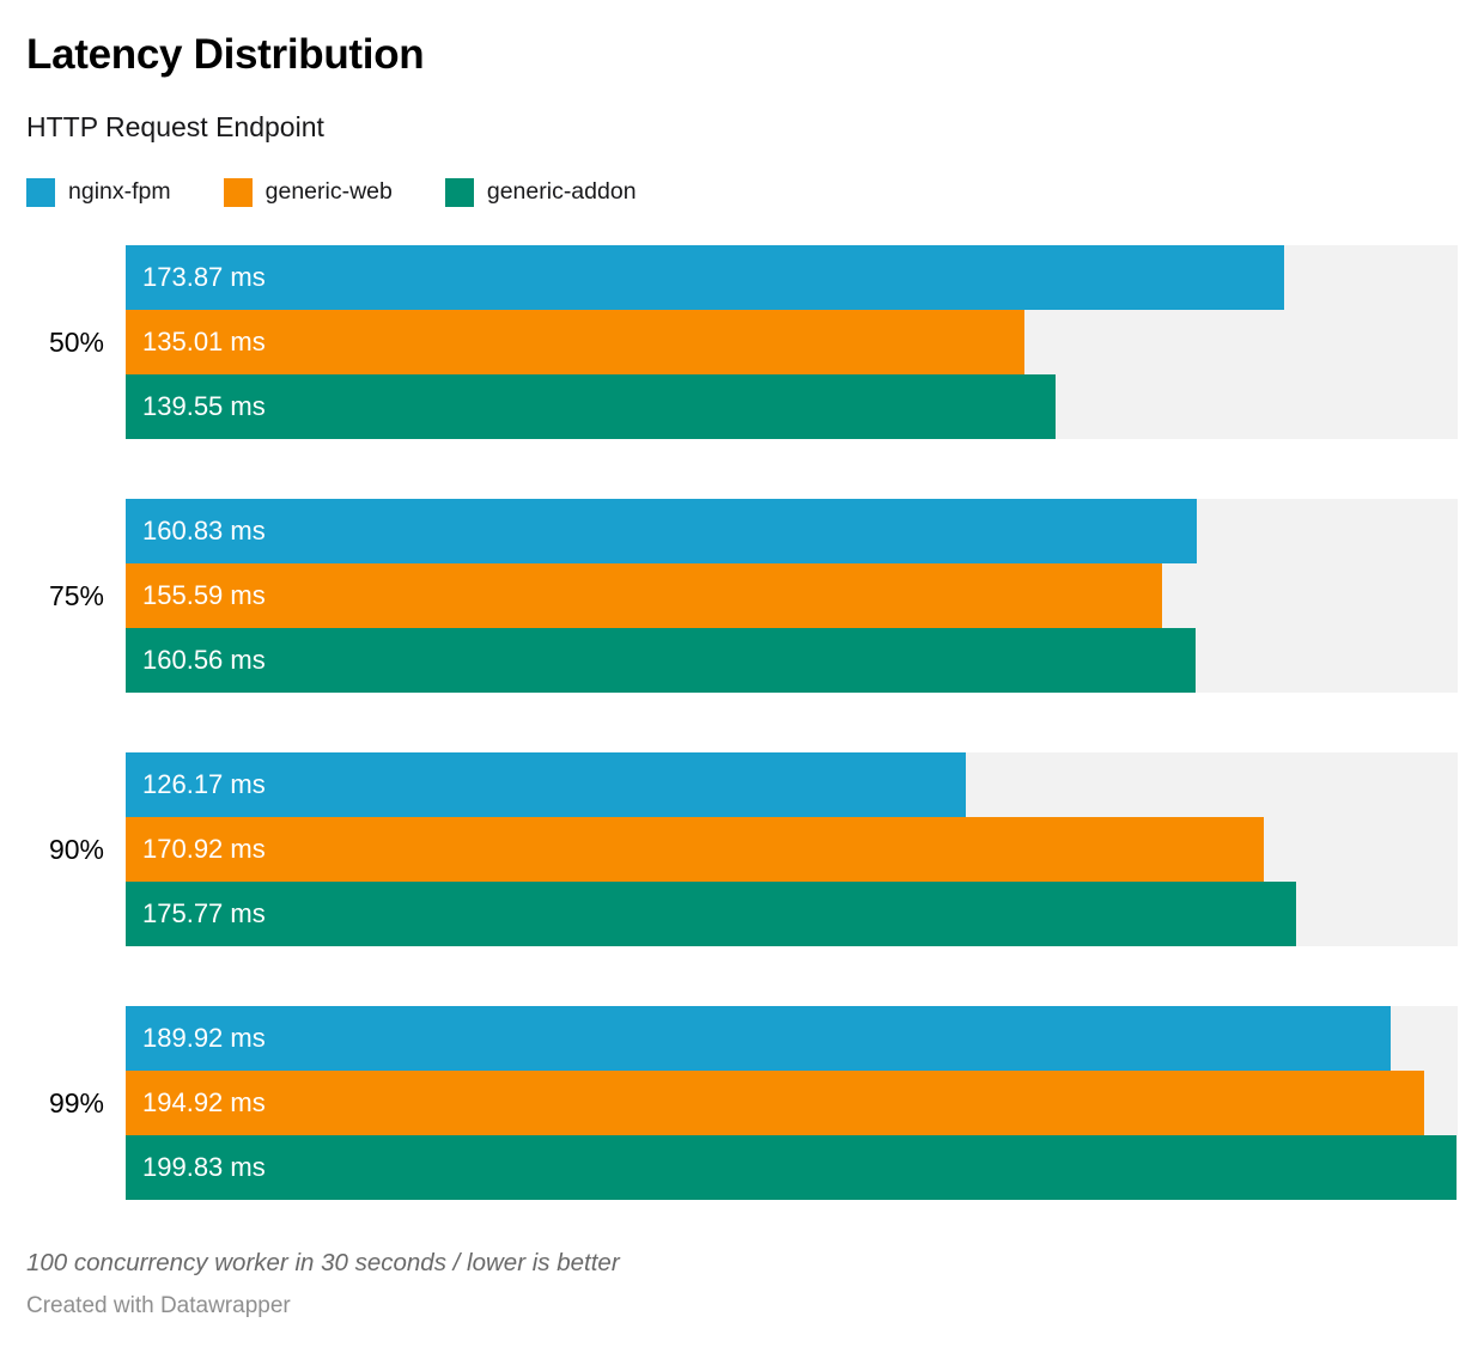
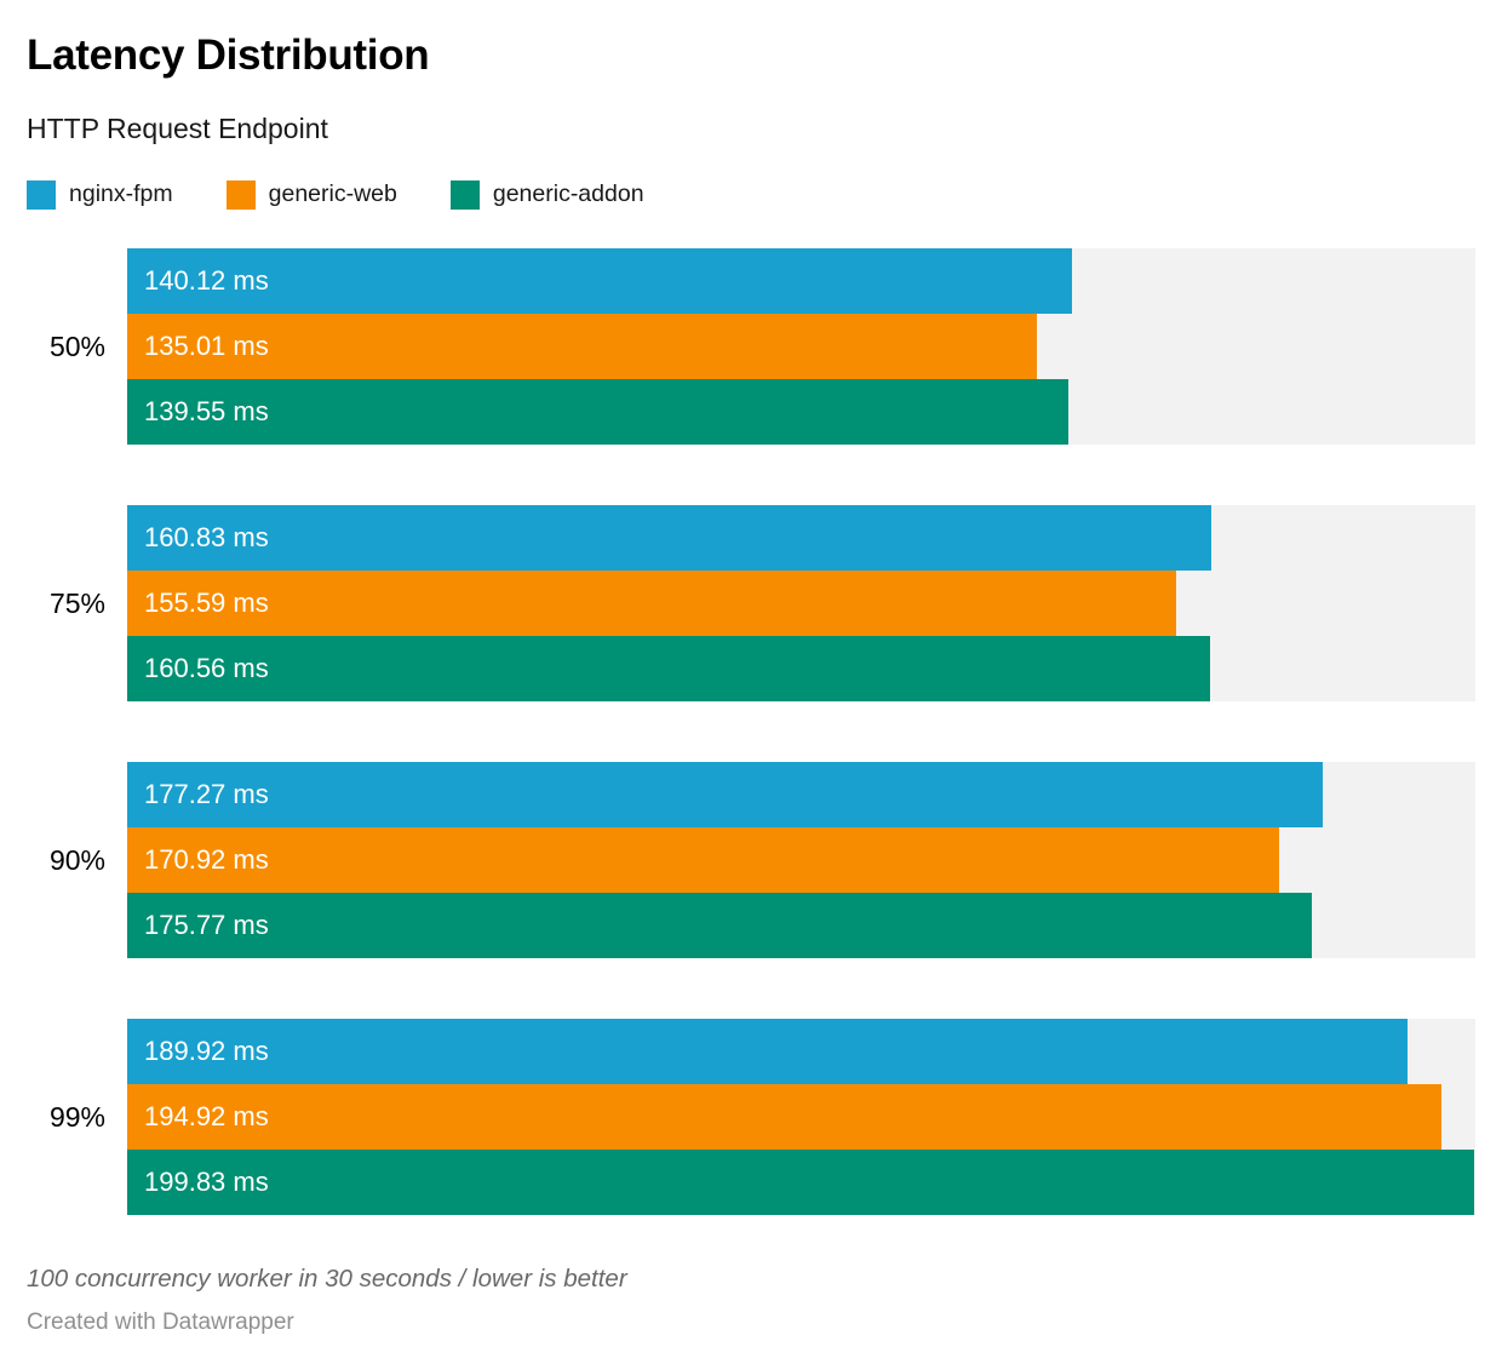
nginx-fpm/50%: 173.87 -> 140.12
nginx-fpm/90%: 126.17 -> 177.27
